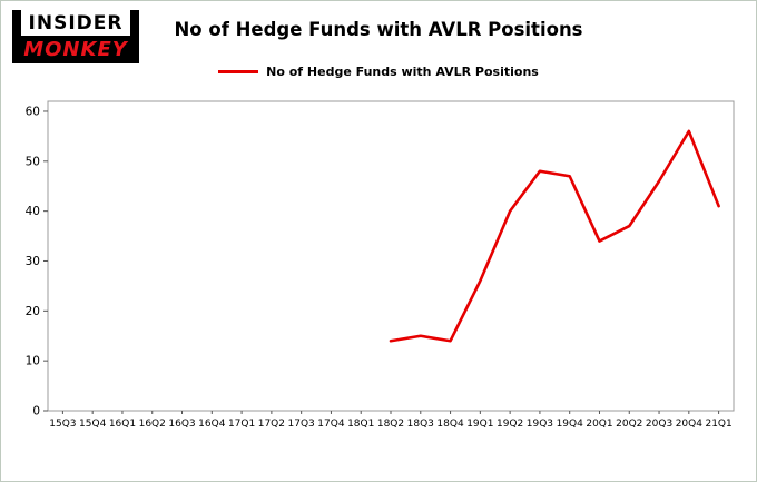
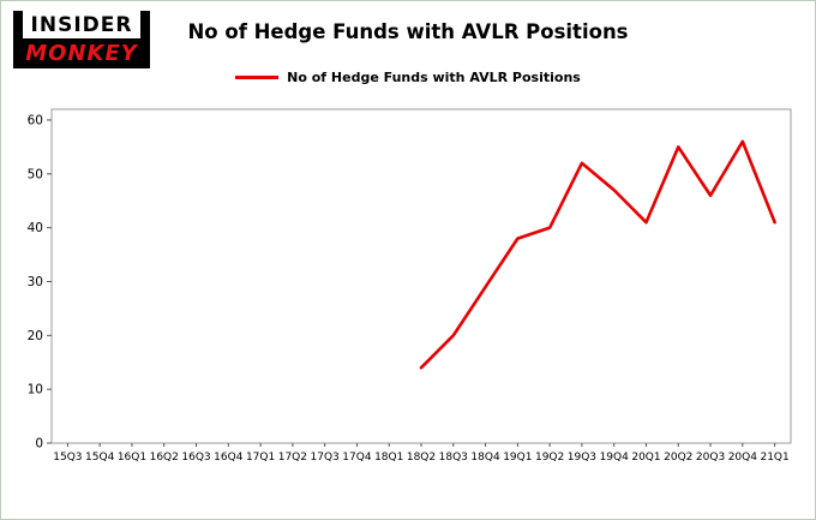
18Q3: 15 -> 20
18Q4: 14 -> 29
19Q1: 26 -> 38
19Q3: 48 -> 52
20Q1: 34 -> 41
20Q2: 37 -> 55
